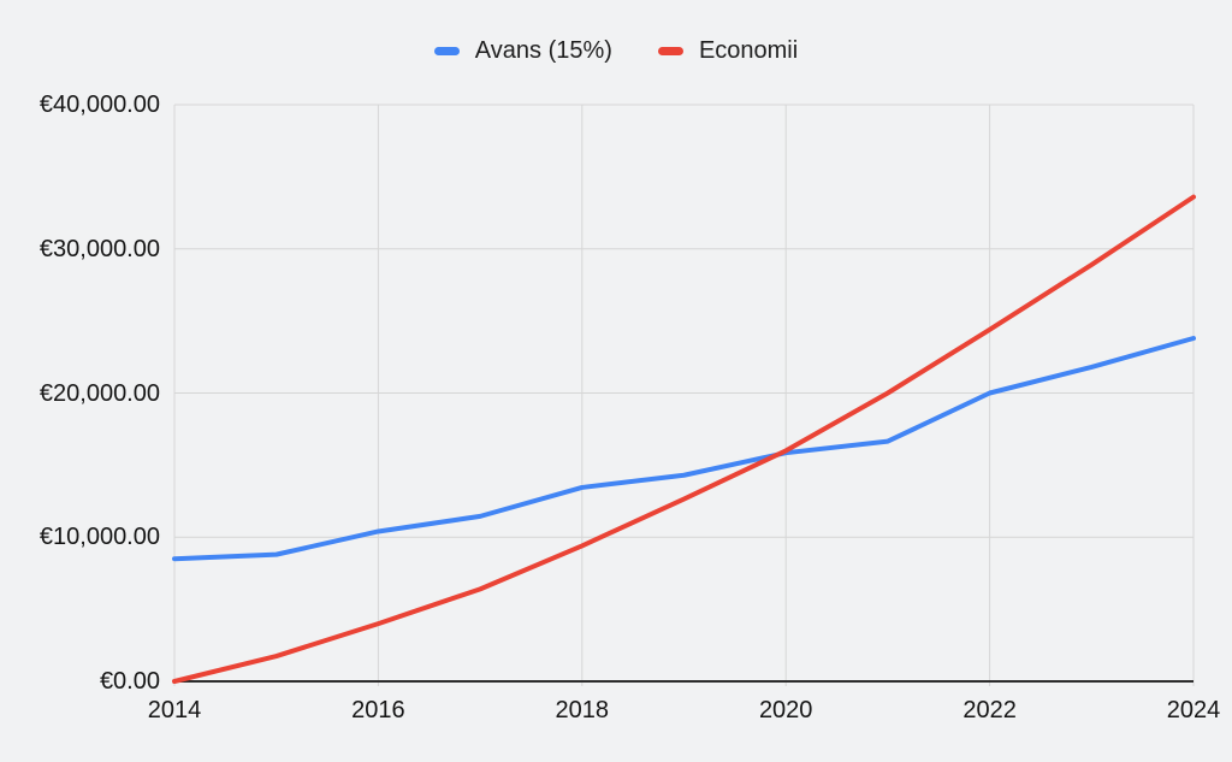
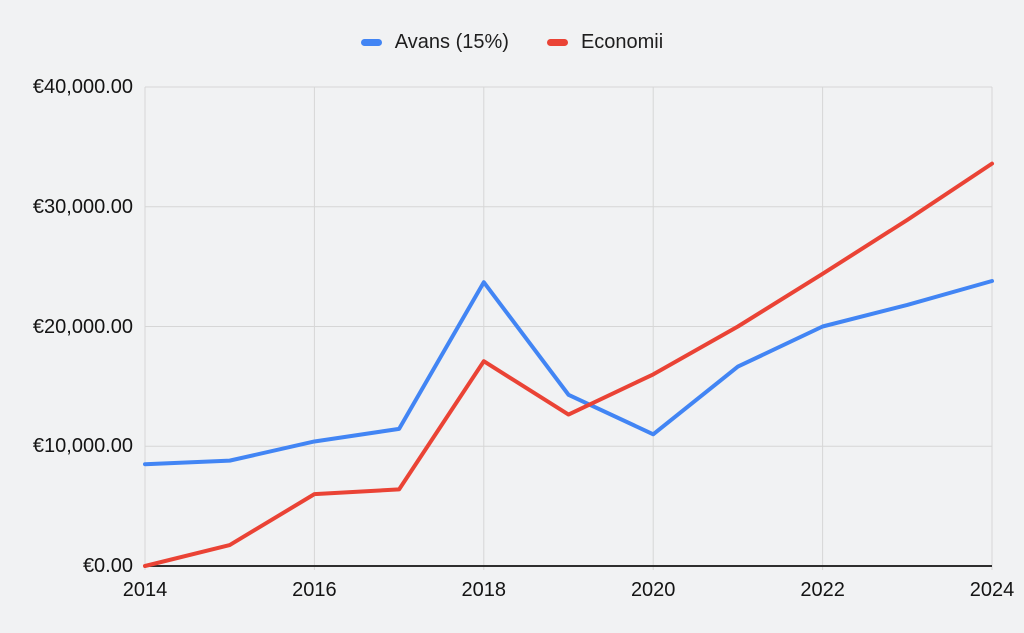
Economii/2016: €4000 -> €6000
Avans (15%)/2018: €13400 -> €23700
Economii/2018: €9400 -> €17100
Avans (15%)/2020: €15800 -> €11000
